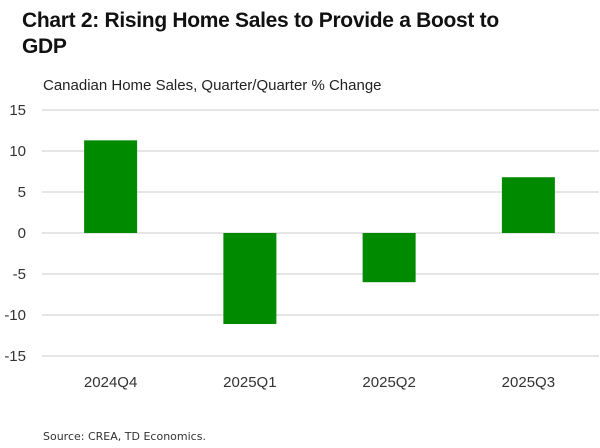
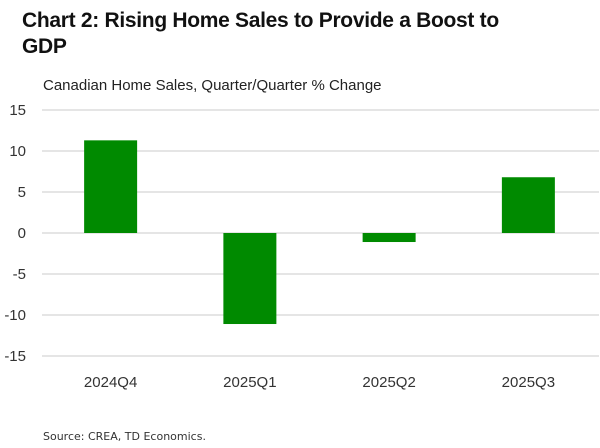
2025Q2: -6 -> -1
